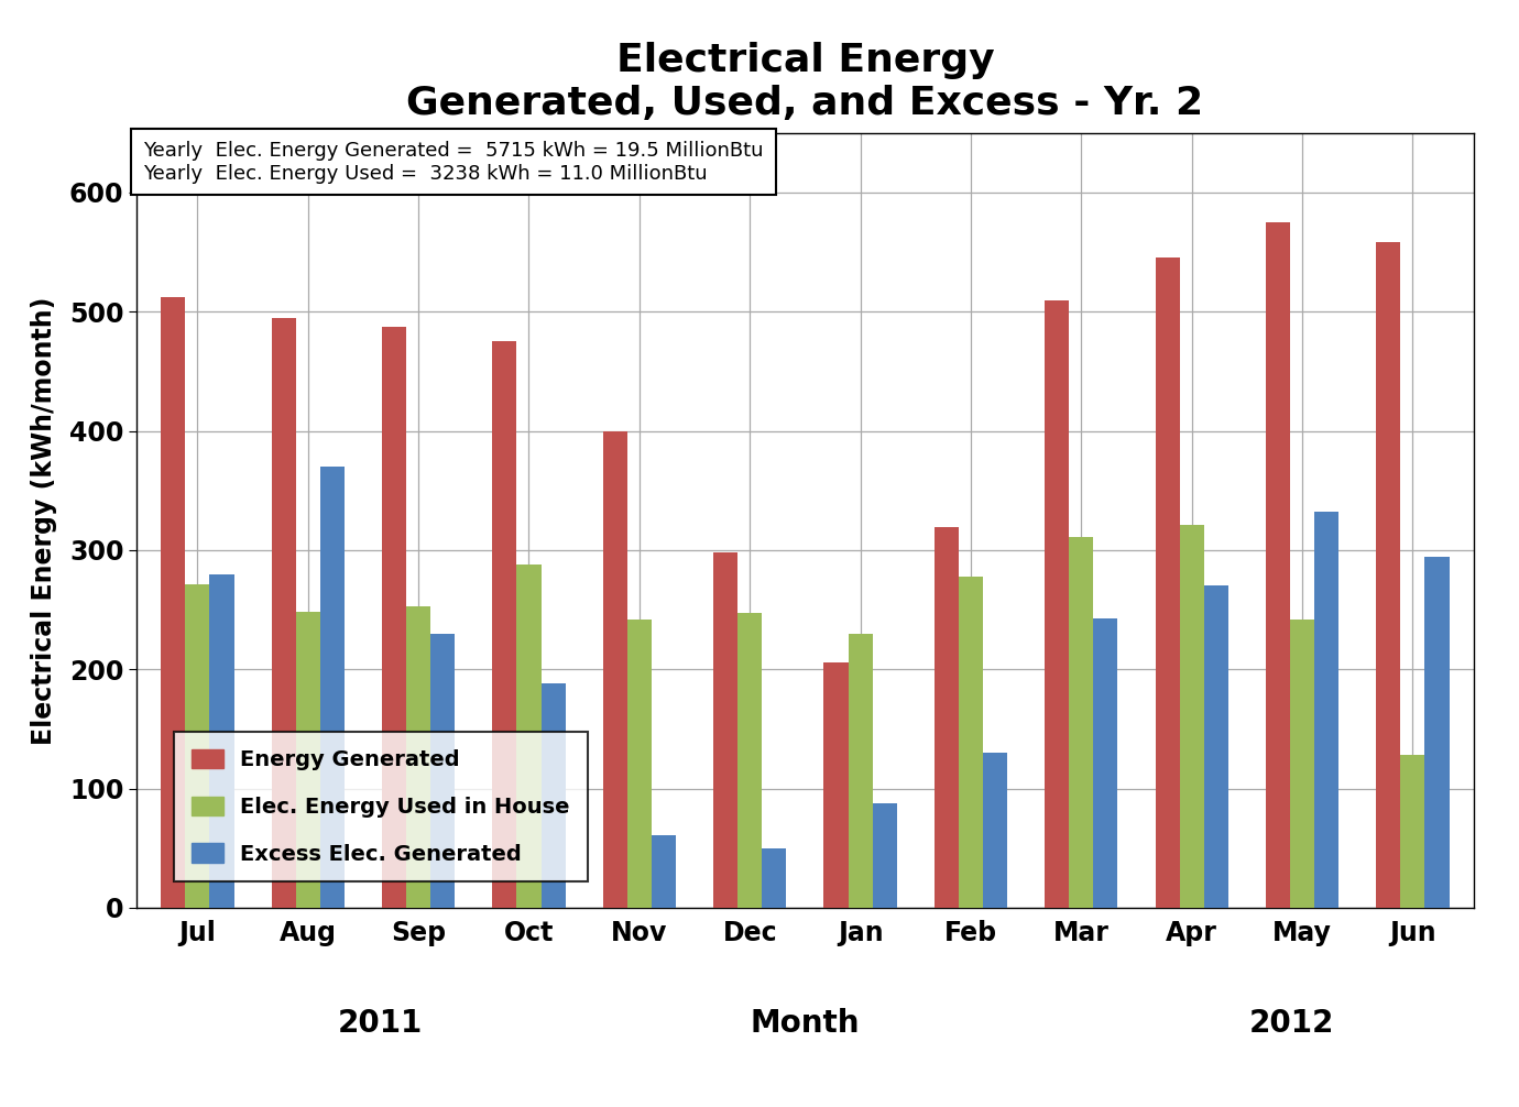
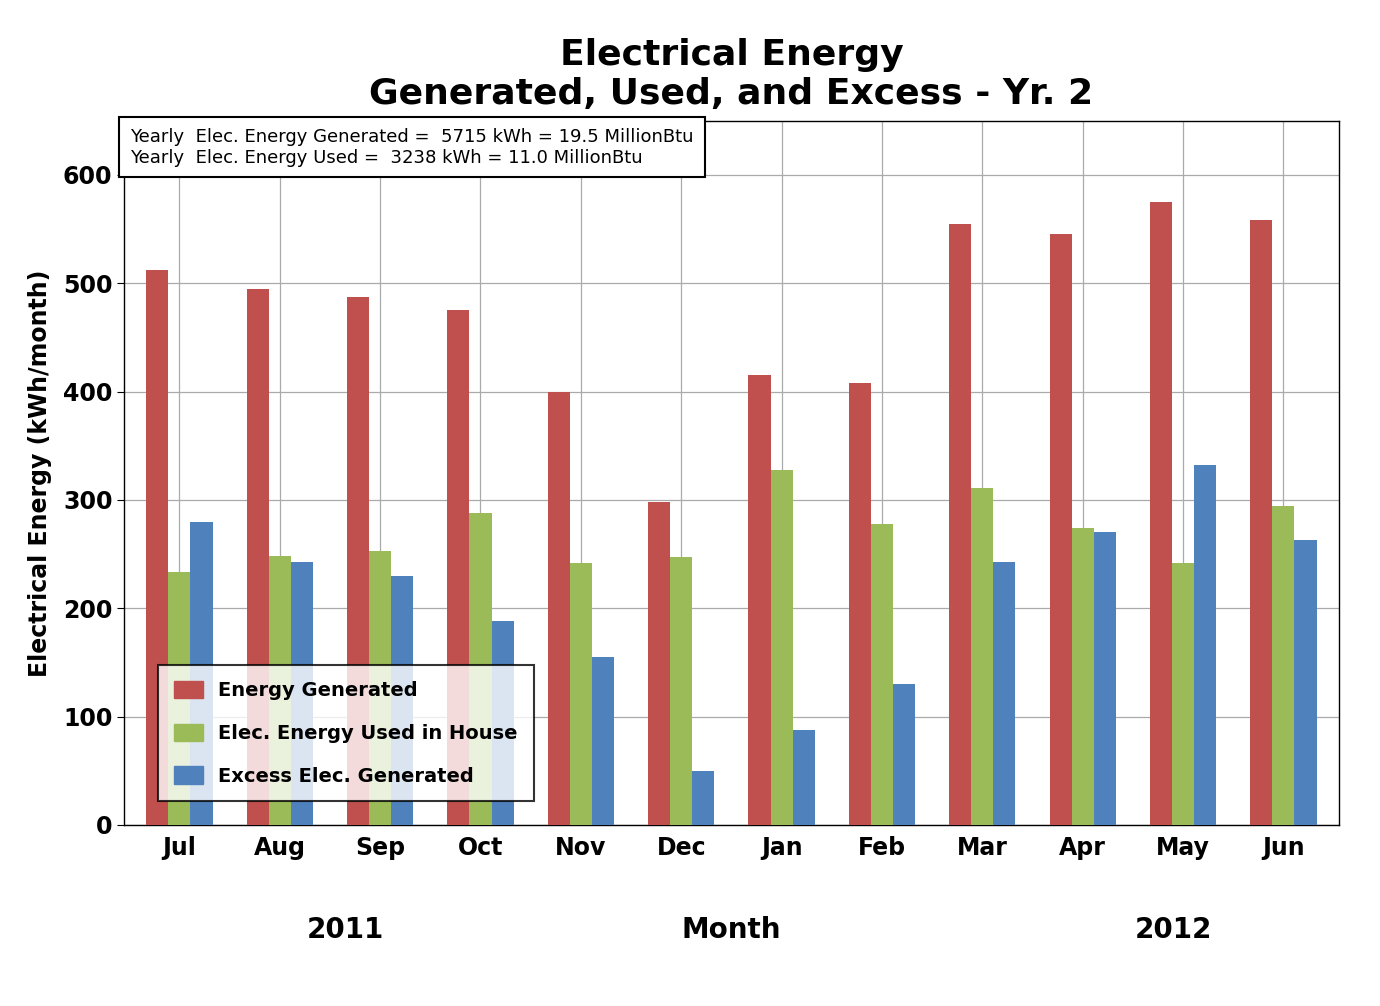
Elec. Energy Used in House/Jul: 271 -> 233
Excess Elec. Generated/Aug: 370 -> 243
Excess Elec. Generated/Nov: 61 -> 155
Energy Generated/Jan: 206 -> 415
Elec. Energy Used in House/Jan: 230 -> 328
Energy Generated/Feb: 319 -> 408
Energy Generated/Mar: 509 -> 555
Elec. Energy Used in House/Apr: 321 -> 274
Elec. Energy Used in House/Jun: 128 -> 294
Excess Elec. Generated/Jun: 294 -> 263
